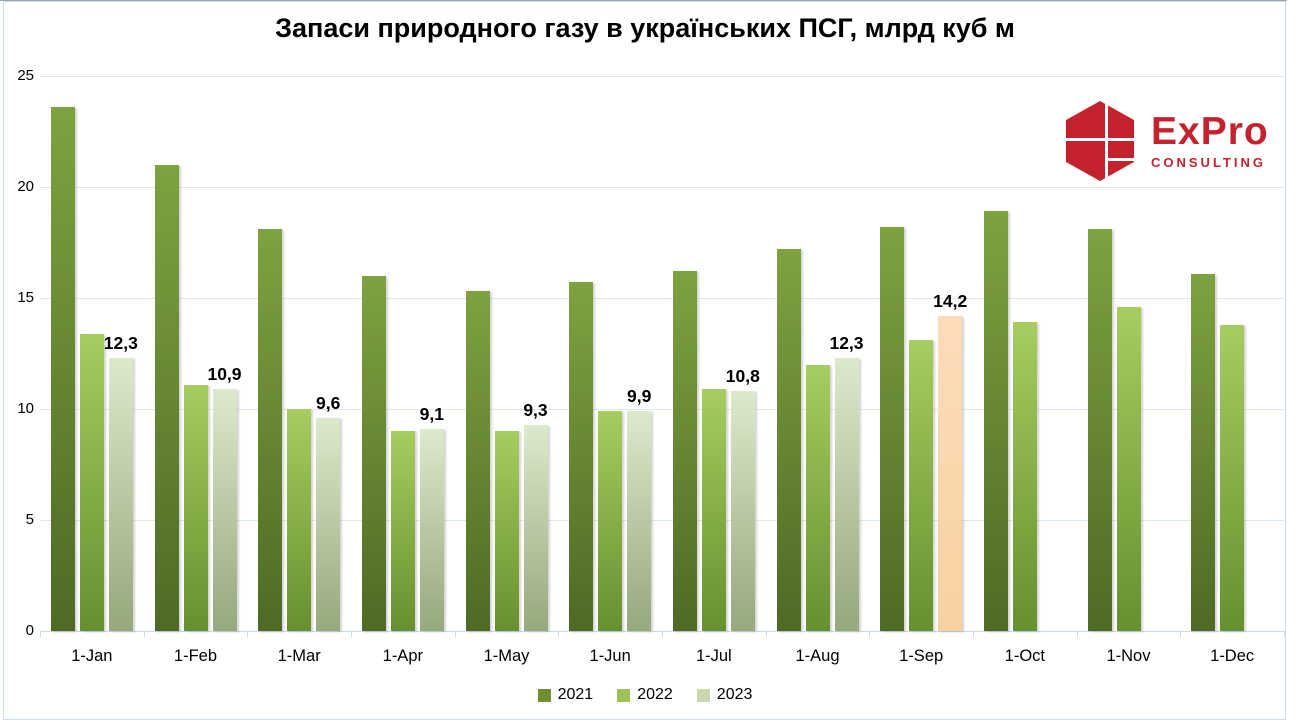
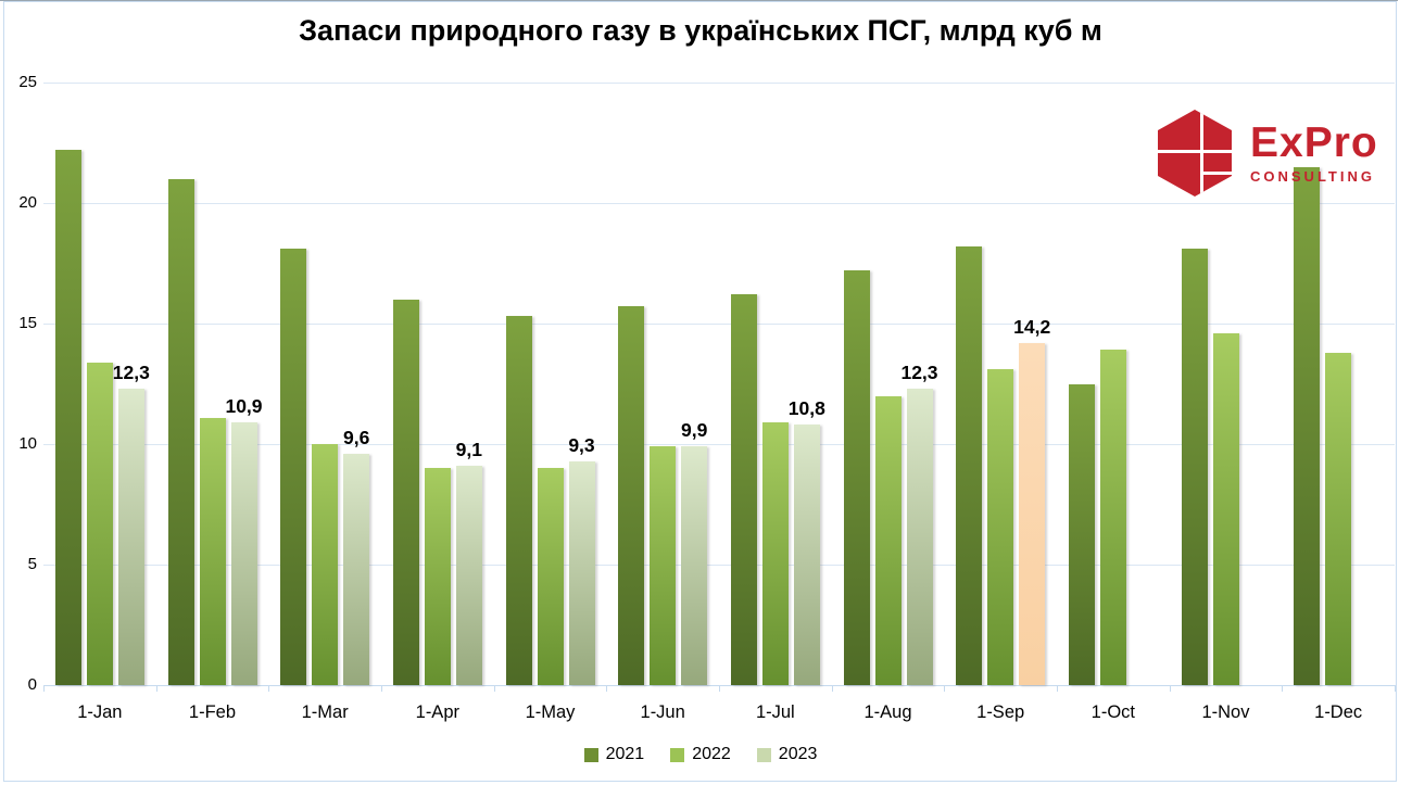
2021/1-Jan: 23.6 -> 22.2
2021/1-Oct: 18.9 -> 12.5
2021/1-Dec: 16.1 -> 21.5
